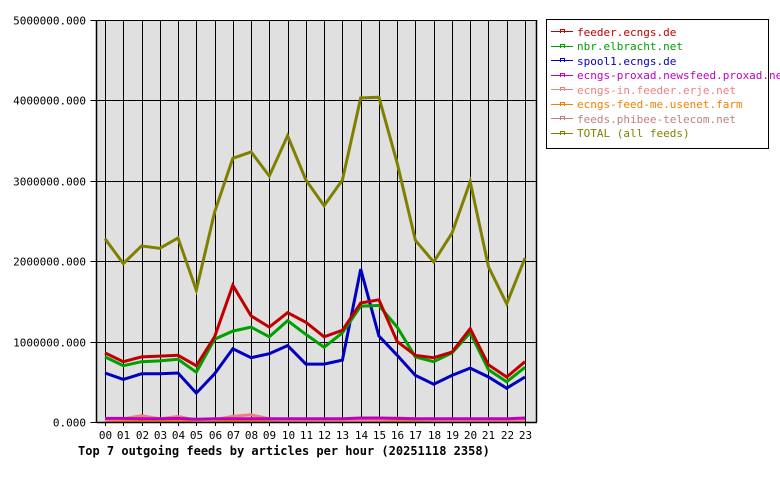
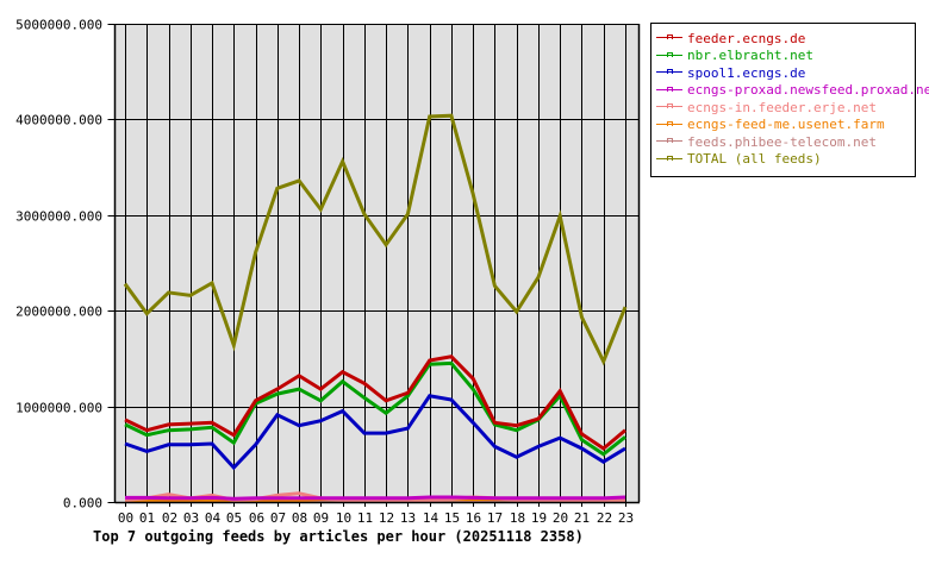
feeder.ecngs.de/07: 1700000 -> 1200000
spool1.ecngs.de/14: 1900000 -> 1100000
feeder.ecngs.de/16: 1000000 -> 1300000
